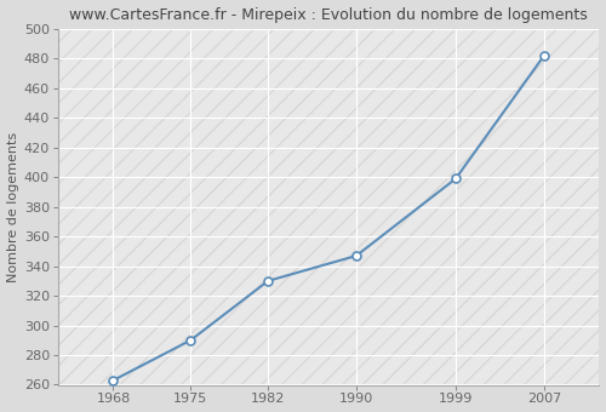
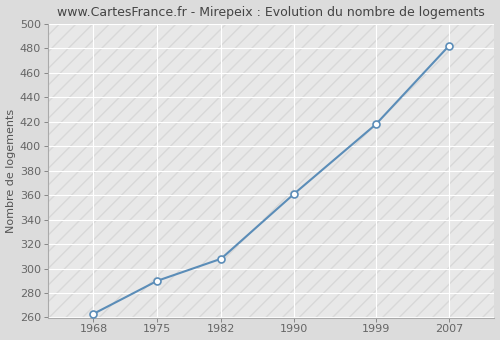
1982: 330 -> 308
1990: 347 -> 361
1999: 399 -> 418
